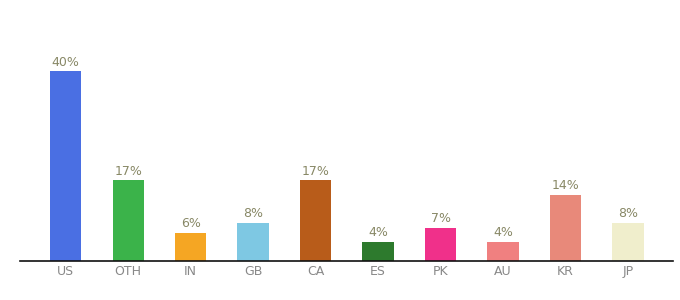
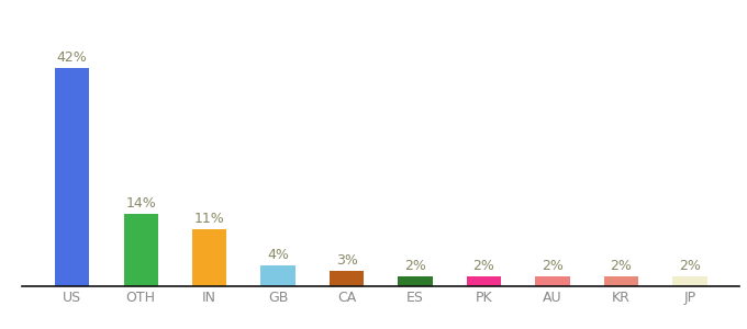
US: 40% -> 42%
OTH: 17% -> 14%
IN: 6% -> 11%
GB: 8% -> 4%
CA: 17% -> 3%
ES: 4% -> 2%
PK: 7% -> 2%
AU: 4% -> 2%
KR: 14% -> 2%
JP: 8% -> 2%
